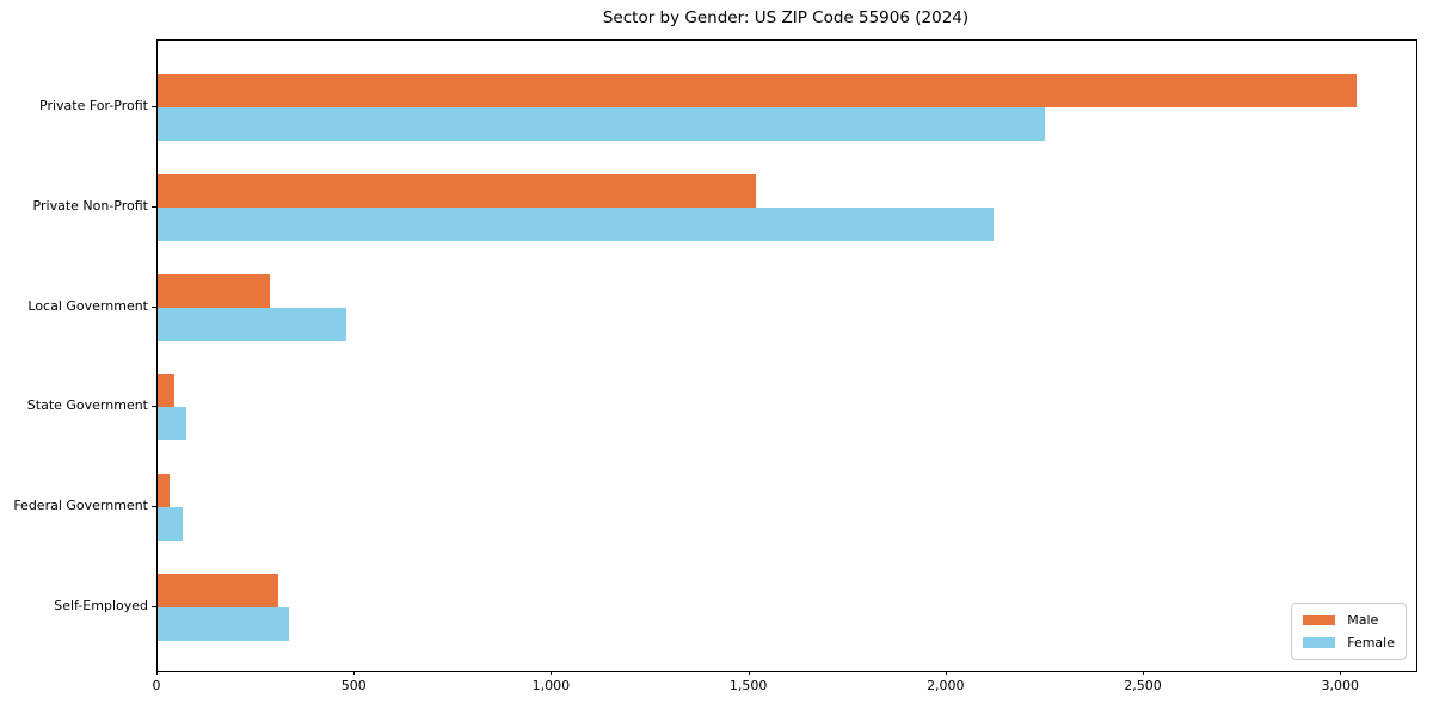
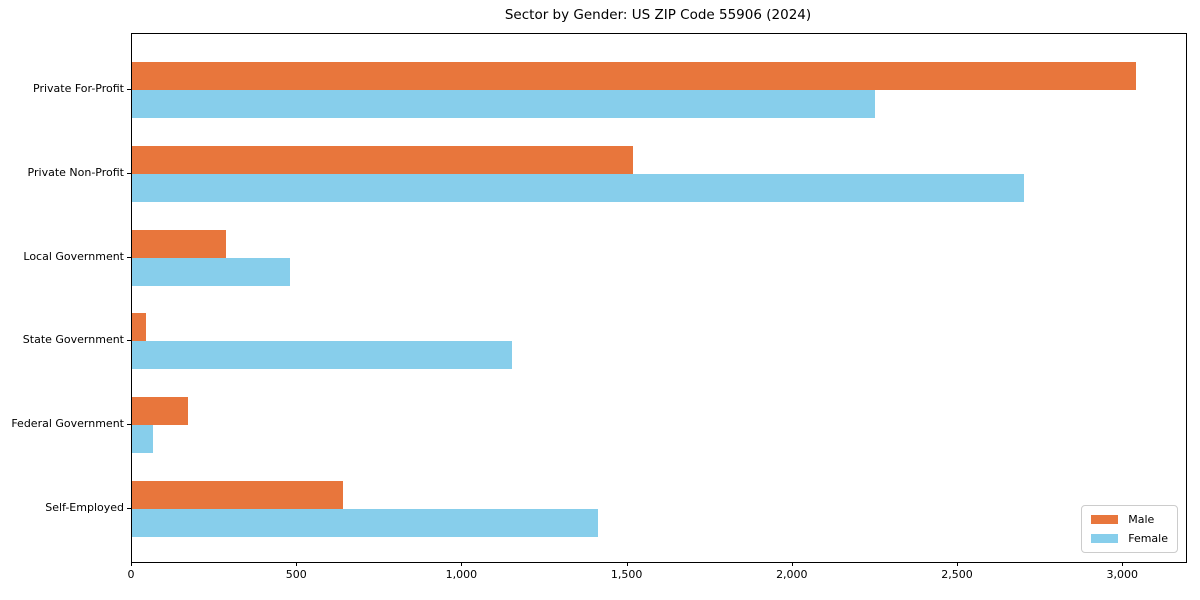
Female/Private Non-Profit: 2120 -> 2700
Female/State Government: 70 -> 1150
Male/Federal Government: 30 -> 170
Male/Self-Employed: 310 -> 640
Female/Self-Employed: 330 -> 1410
